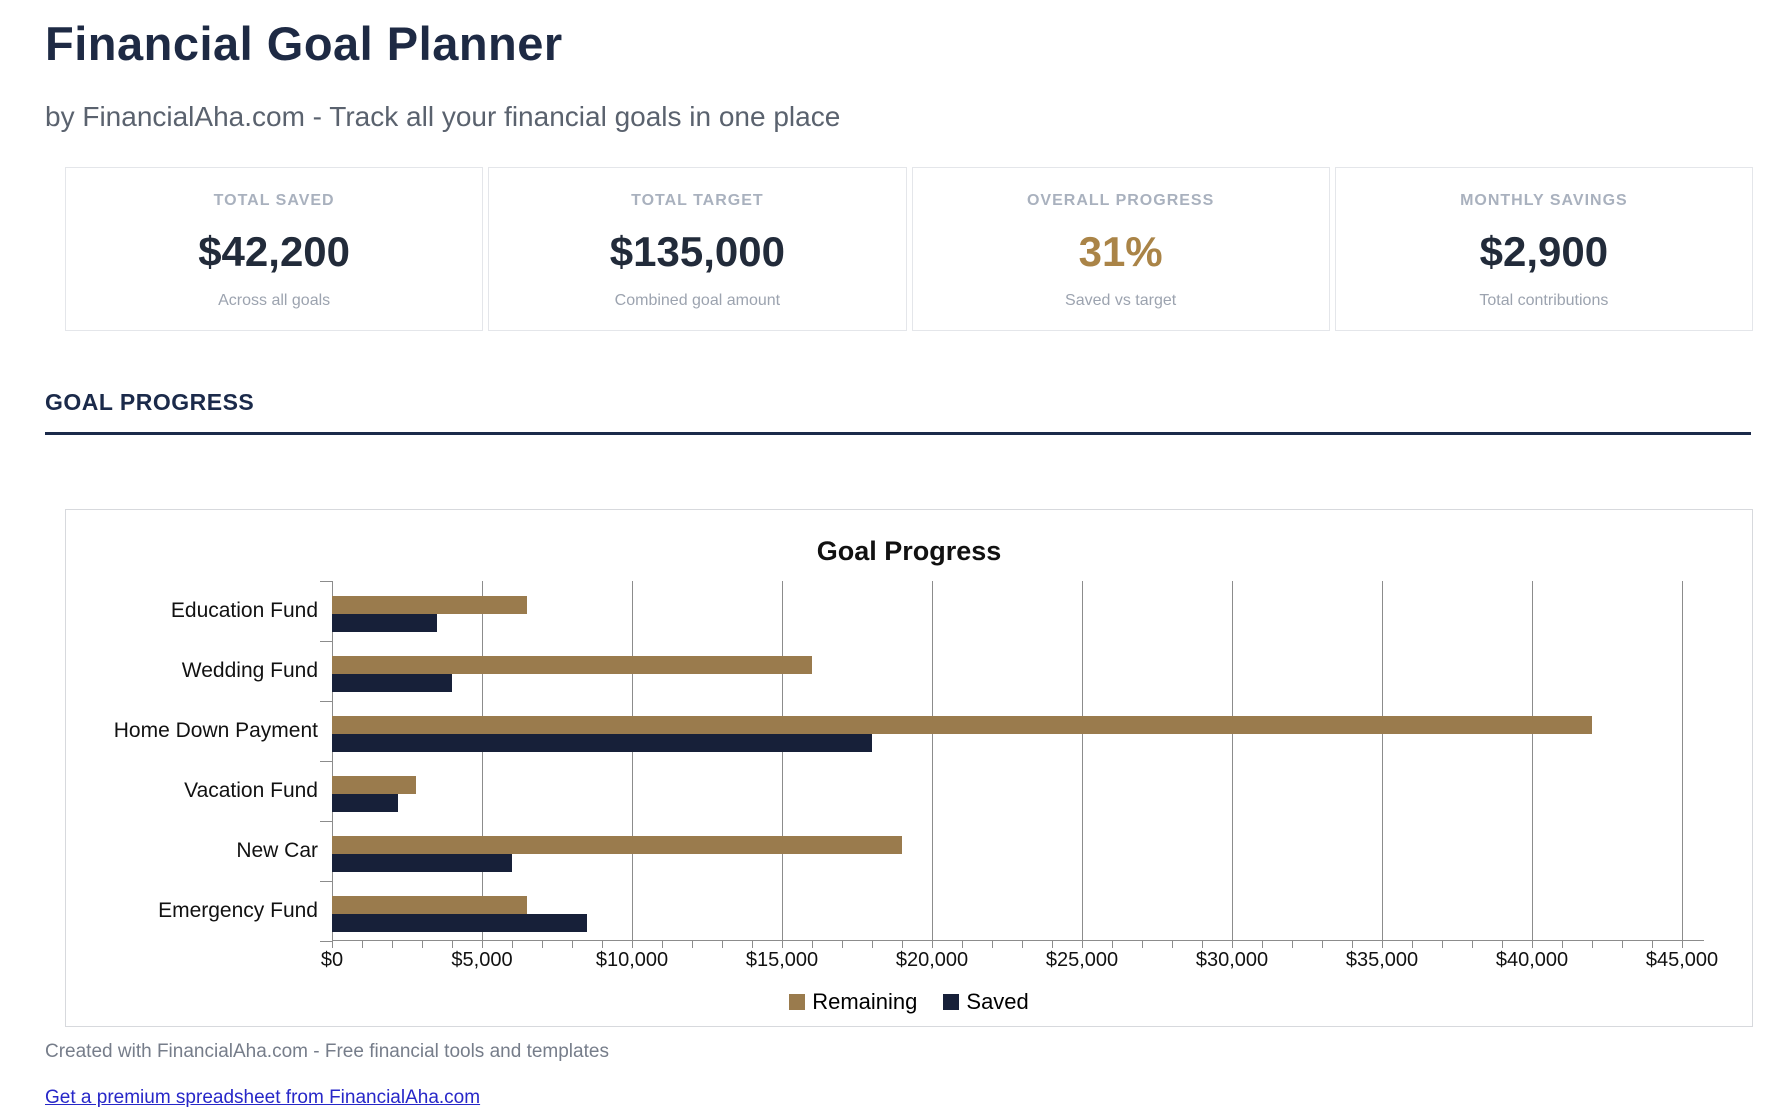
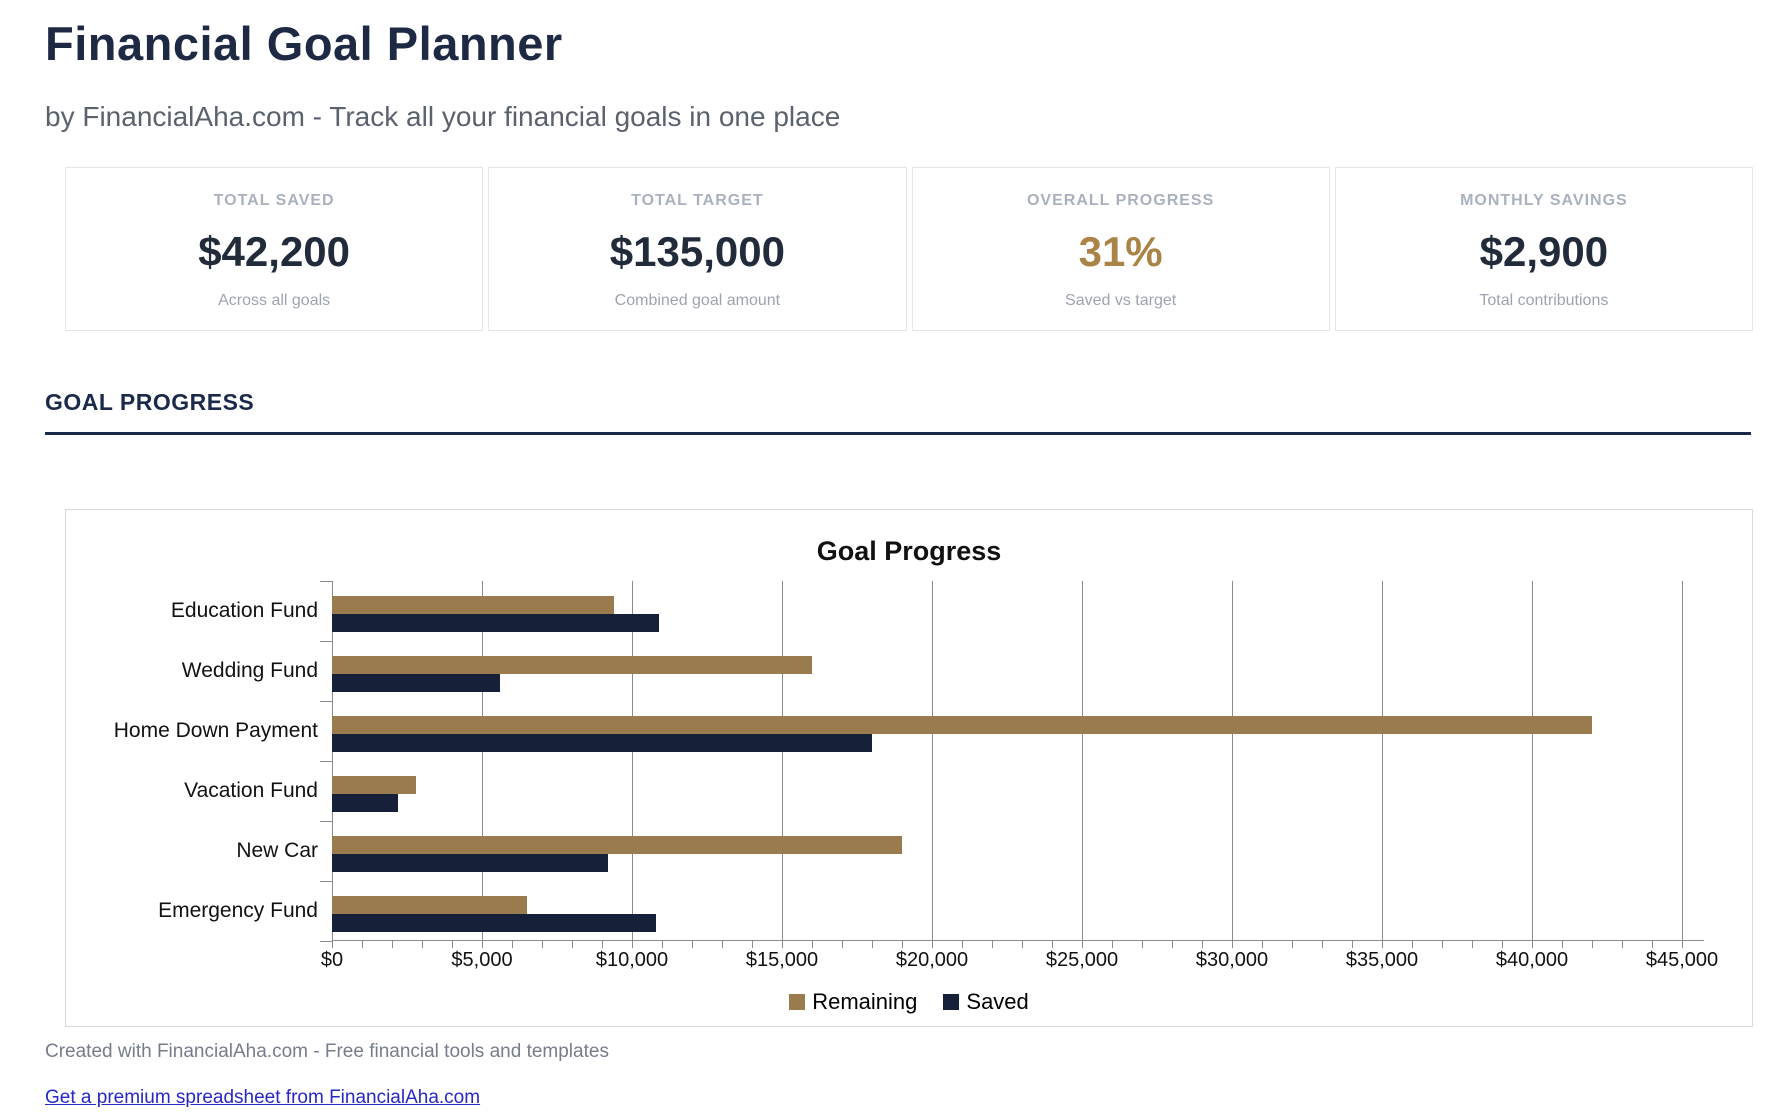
Remaining/Education Fund: $6500 -> $9400
Saved/Education Fund: $3500 -> $10900
Saved/Wedding Fund: $4000 -> $5600
Saved/New Car: $6000 -> $9200
Saved/Emergency Fund: $8500 -> $10800
